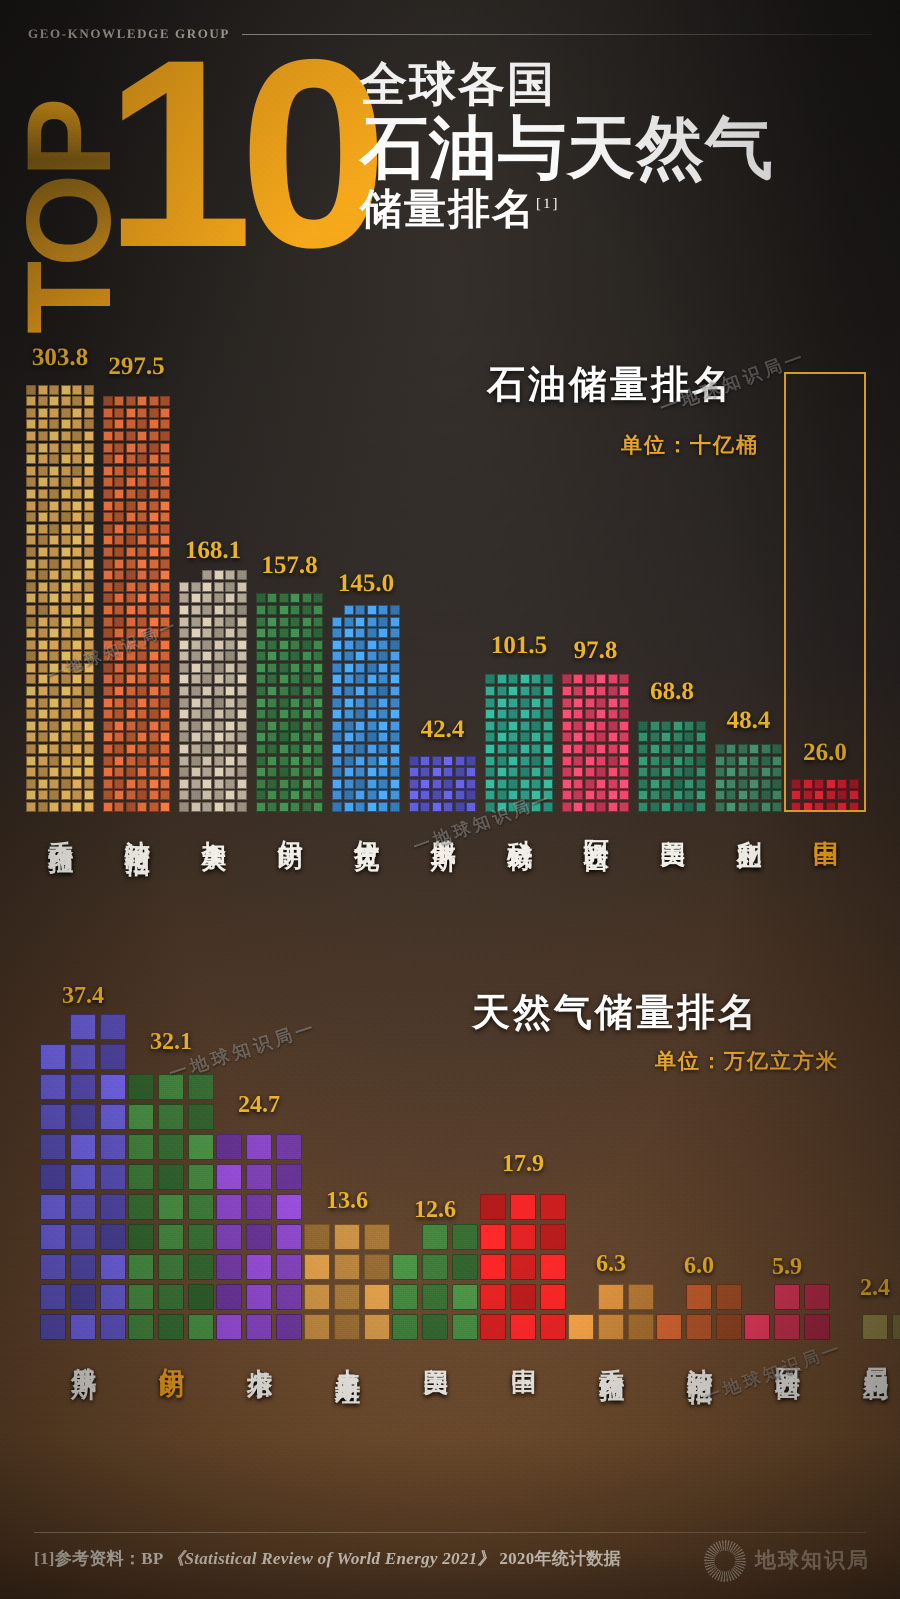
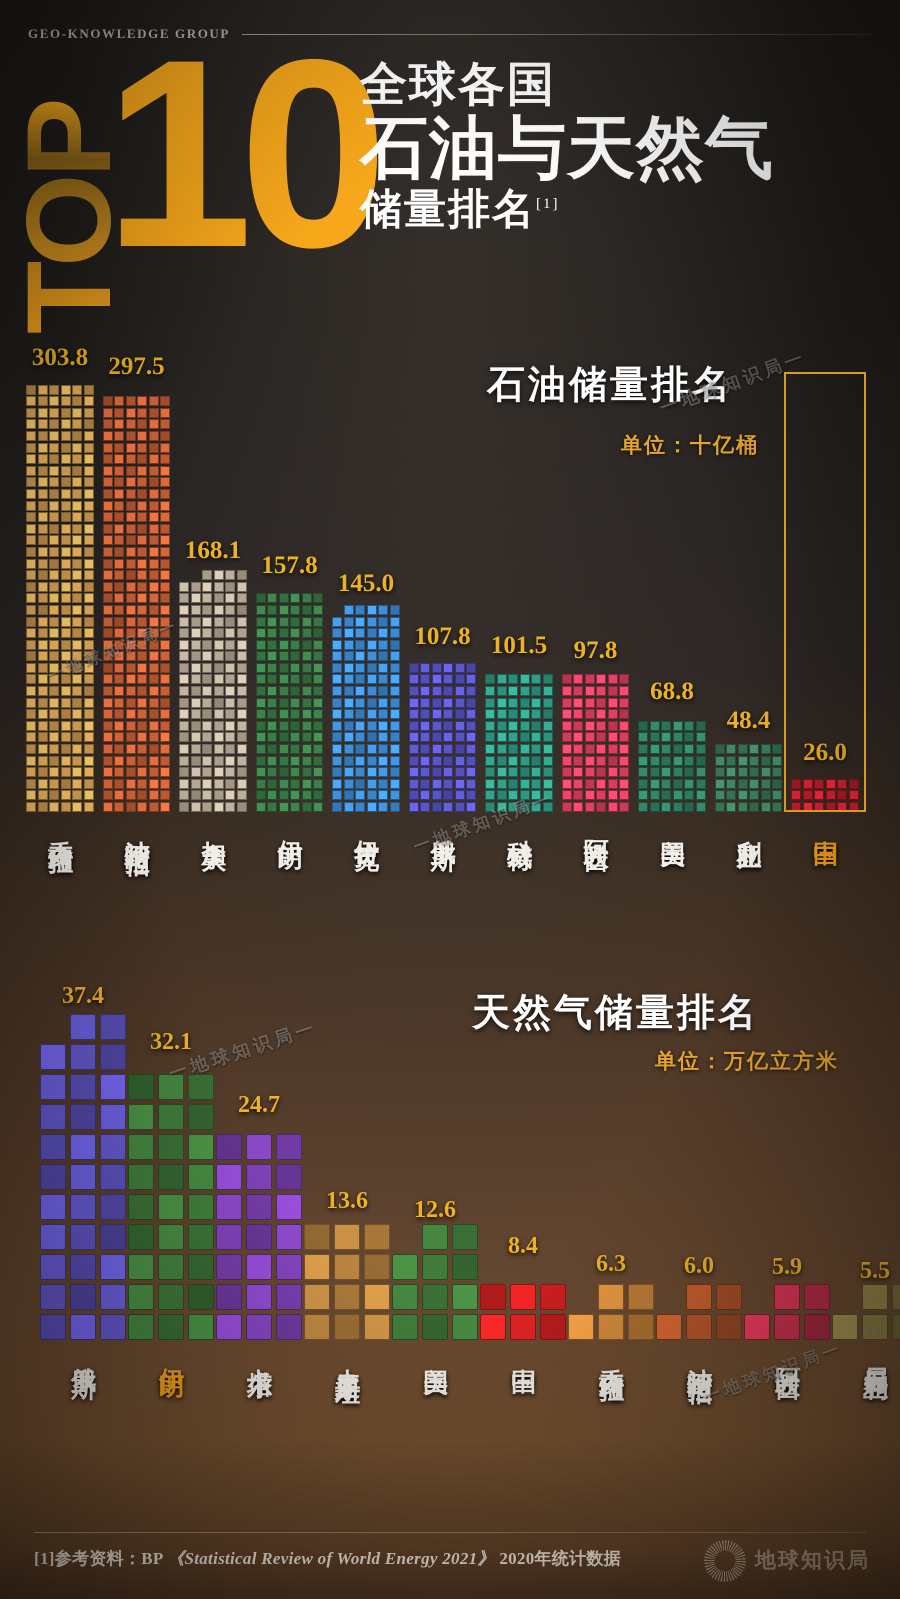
石油储量排名/俄罗斯: 42.4 -> 107.8
天然气储量排名/中国: 17.9 -> 8.4
天然气储量排名/尼日利亚: 2.4 -> 5.5
